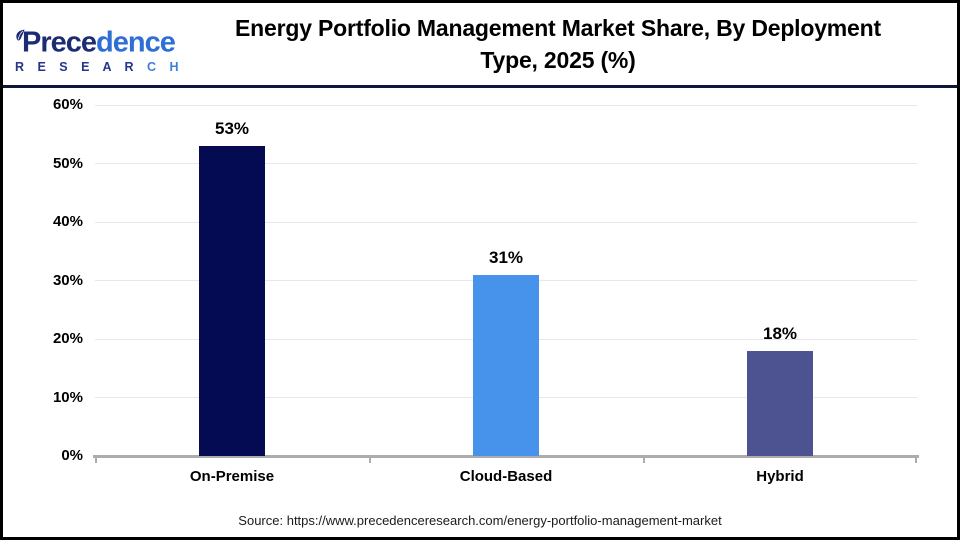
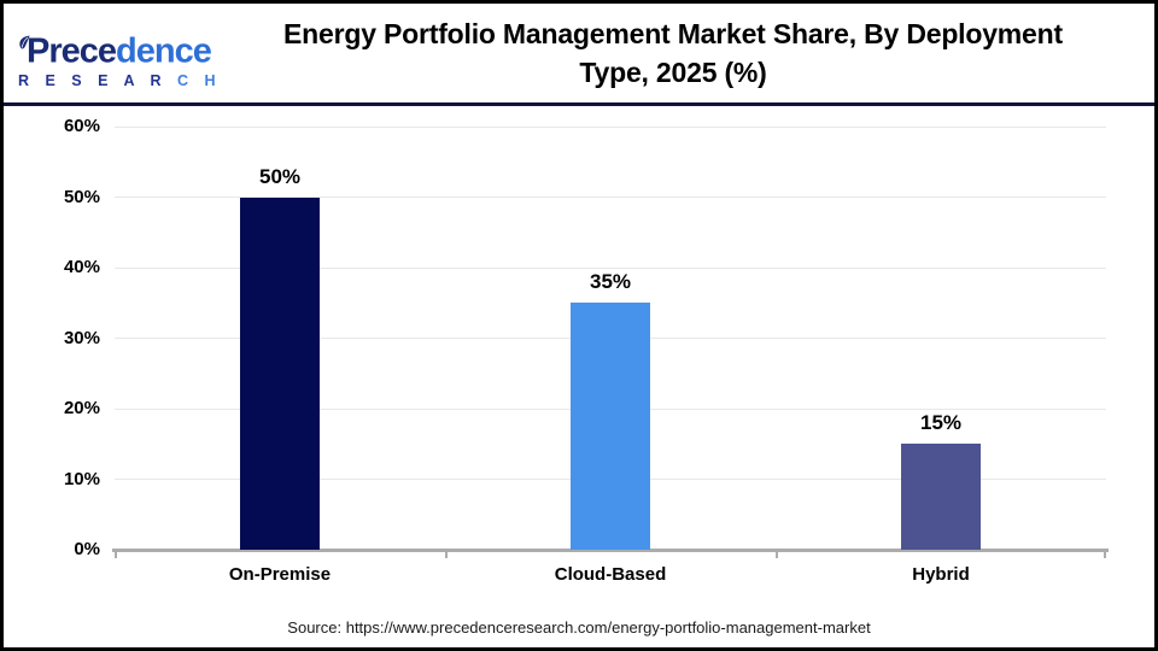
On-Premise: 53% -> 50%
Cloud-Based: 31% -> 35%
Hybrid: 18% -> 15%
